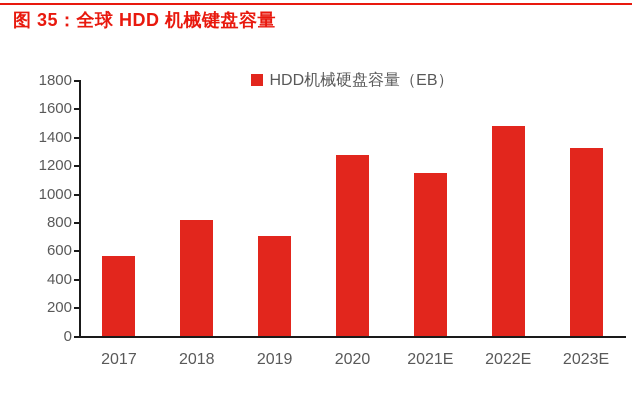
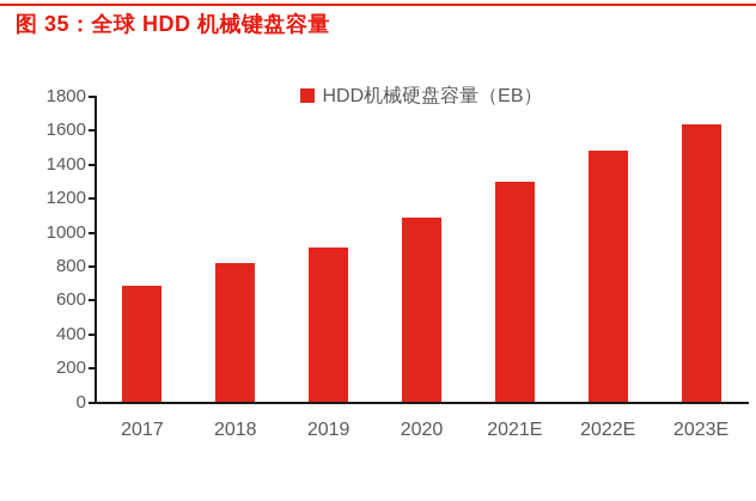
2017: 570 -> 690
2019: 710 -> 910
2020: 1280 -> 1090
2021E: 1150 -> 1300
2023E: 1330 -> 1640
